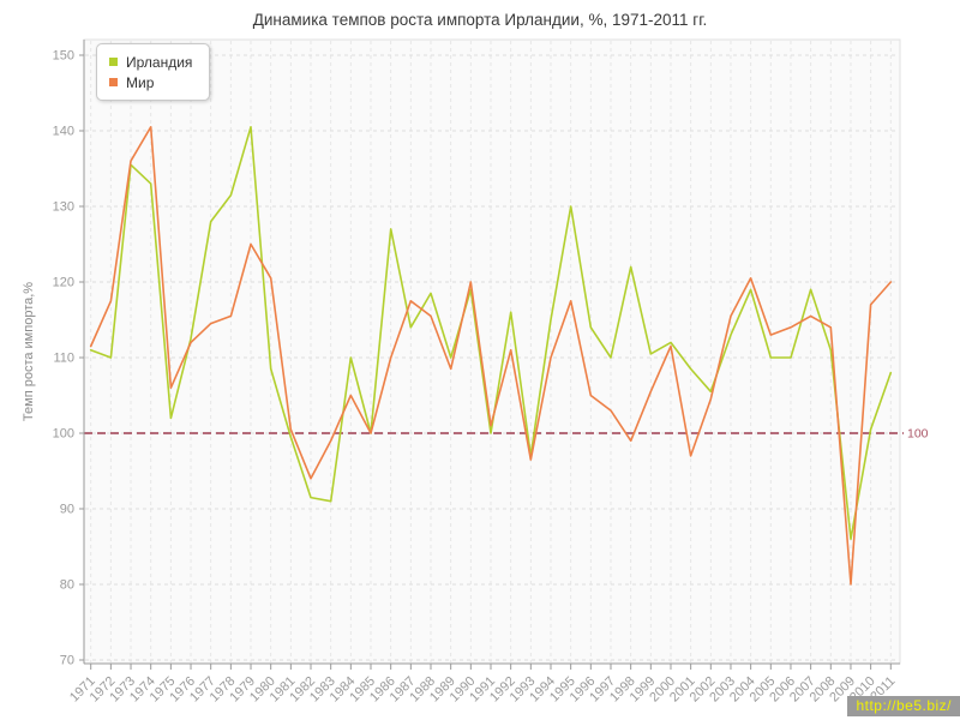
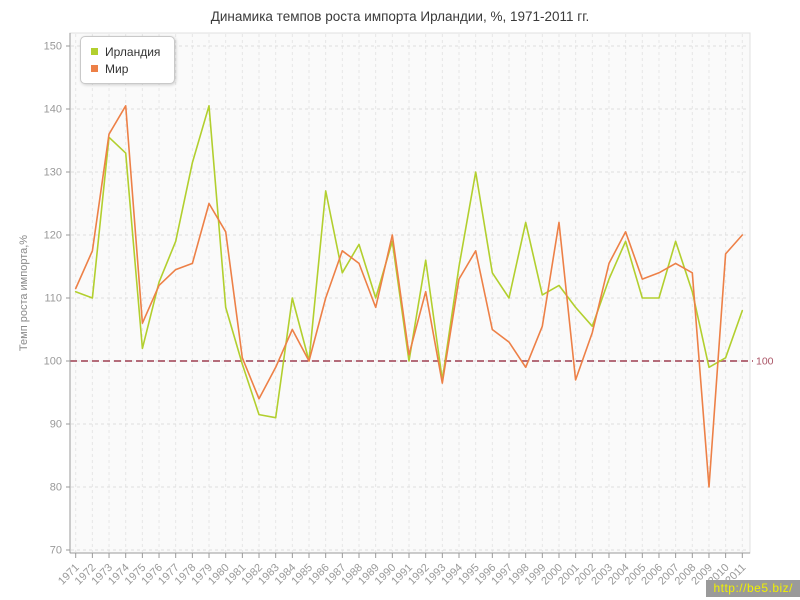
Ирландия/1977: 128 -> 119
Мир/1994: 110 -> 113
Мир/2000: 112 -> 122
Ирландия/2009: 86 -> 99
